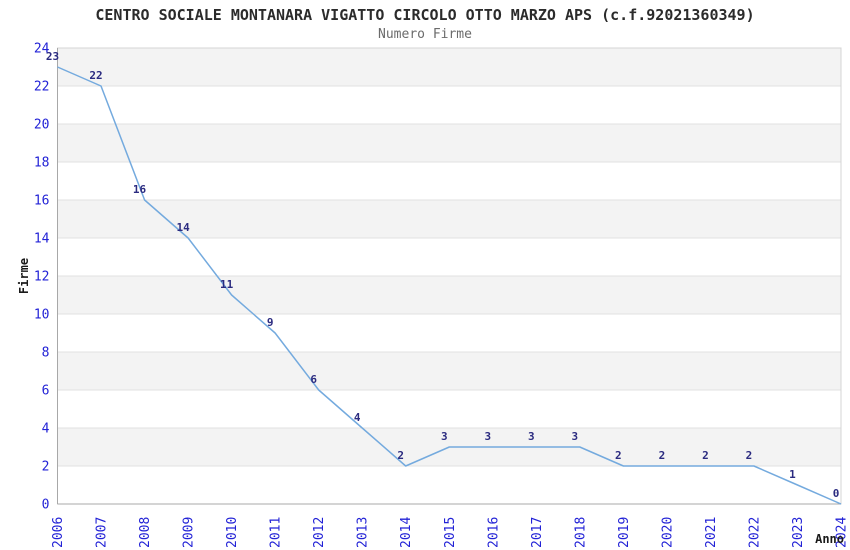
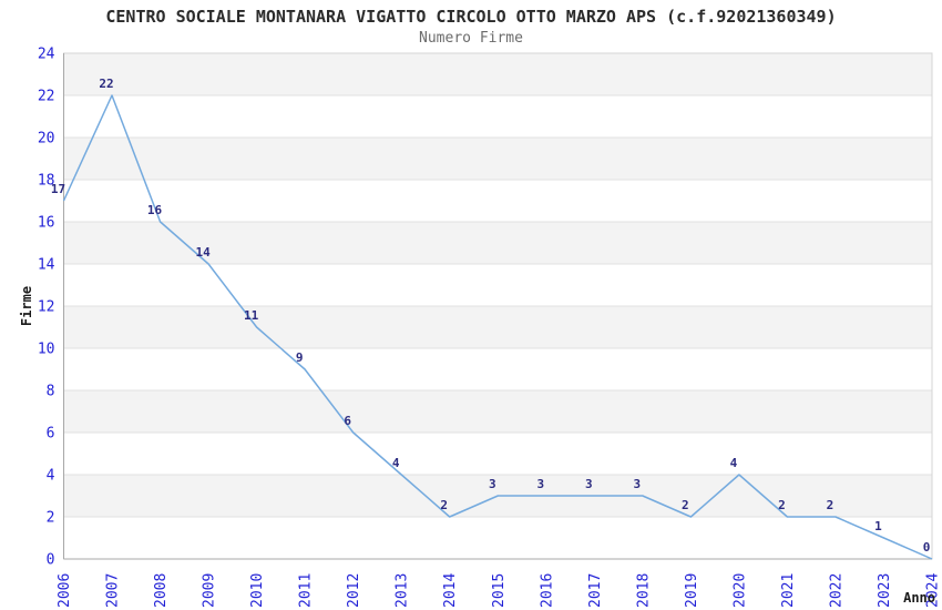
2006: 23 -> 17
2020: 2 -> 4
